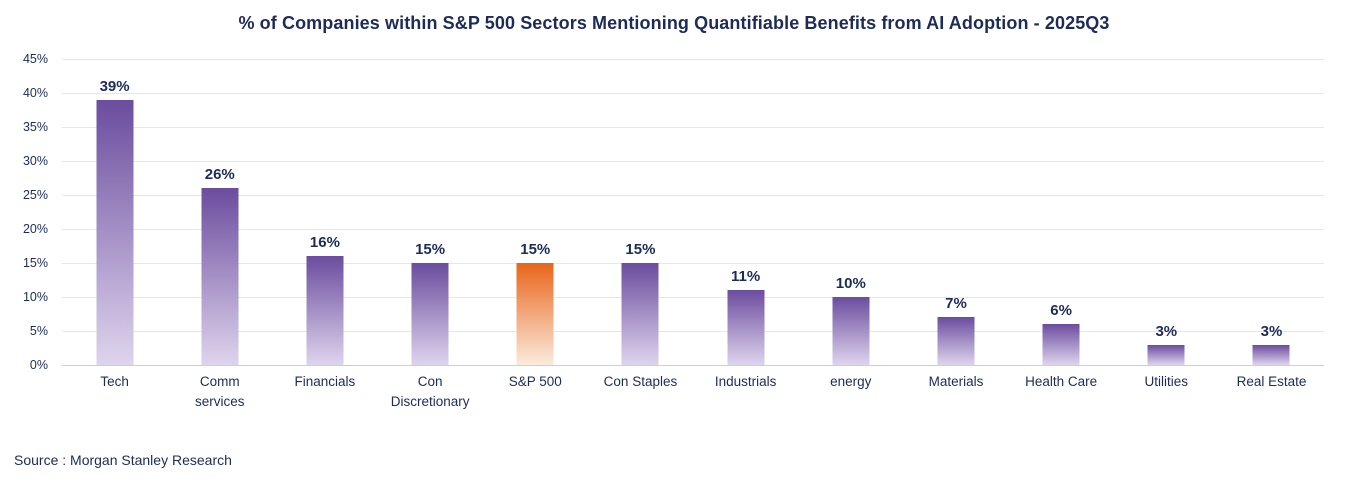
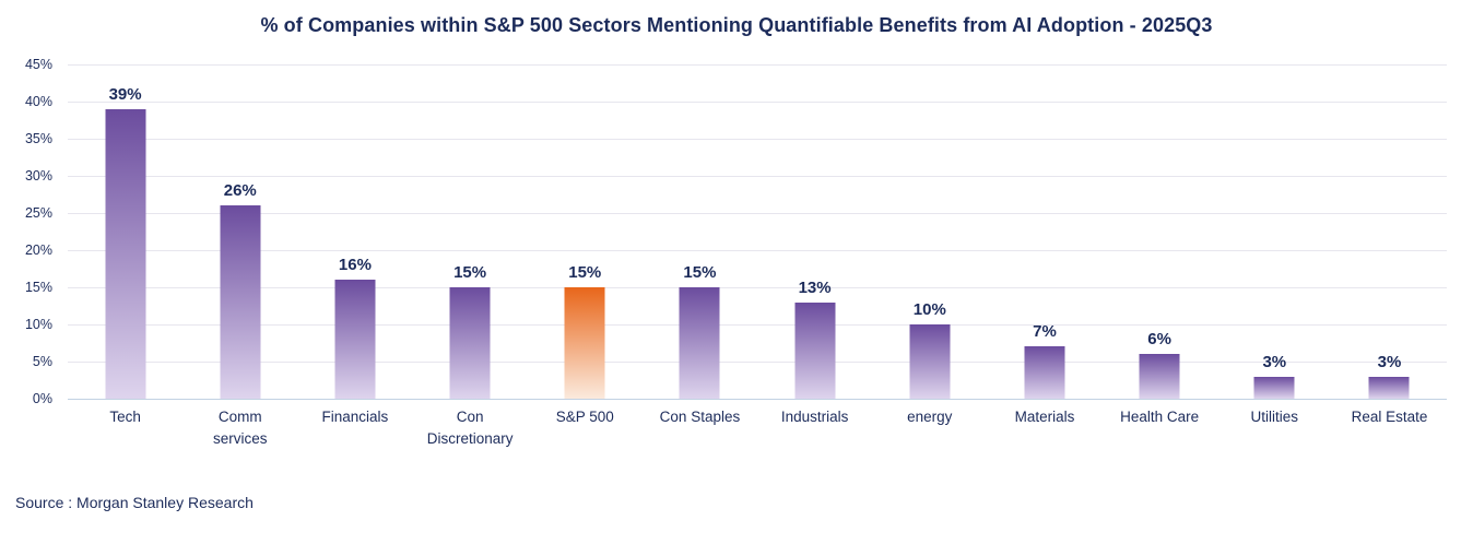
Industrials: 11% -> 13%
